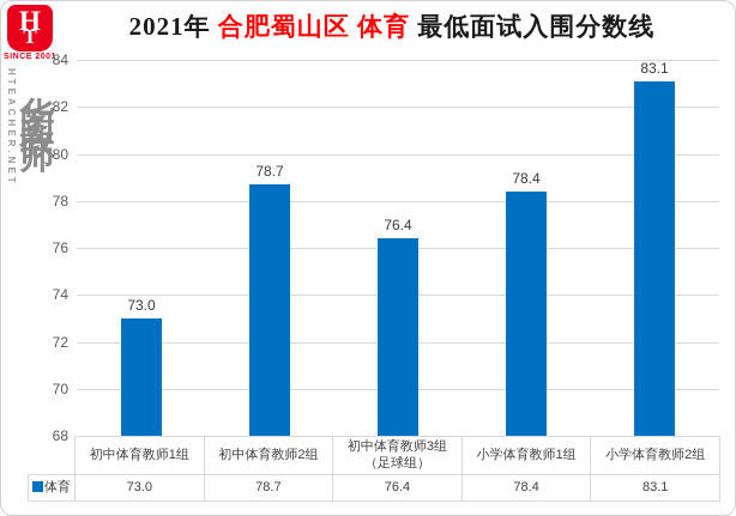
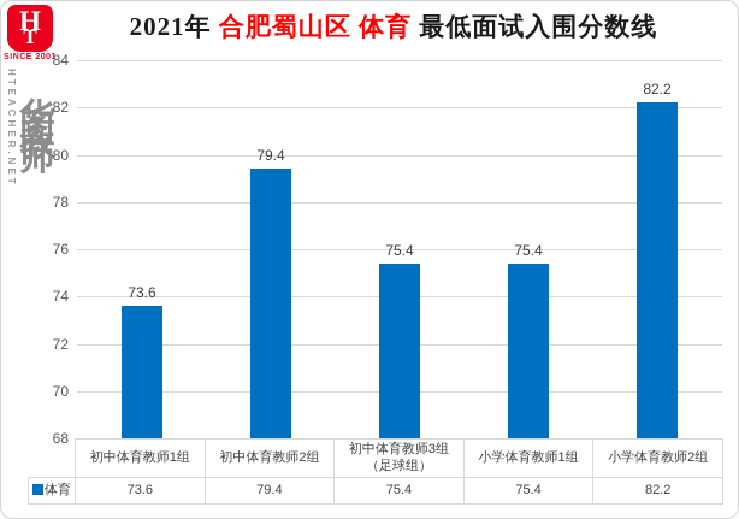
初中体育教师1组: 73.0 -> 73.6
初中体育教师2组: 78.7 -> 79.4
初中体育教师3组（足球组）: 76.4 -> 75.4
小学体育教师1组: 78.4 -> 75.4
小学体育教师2组: 83.1 -> 82.2
